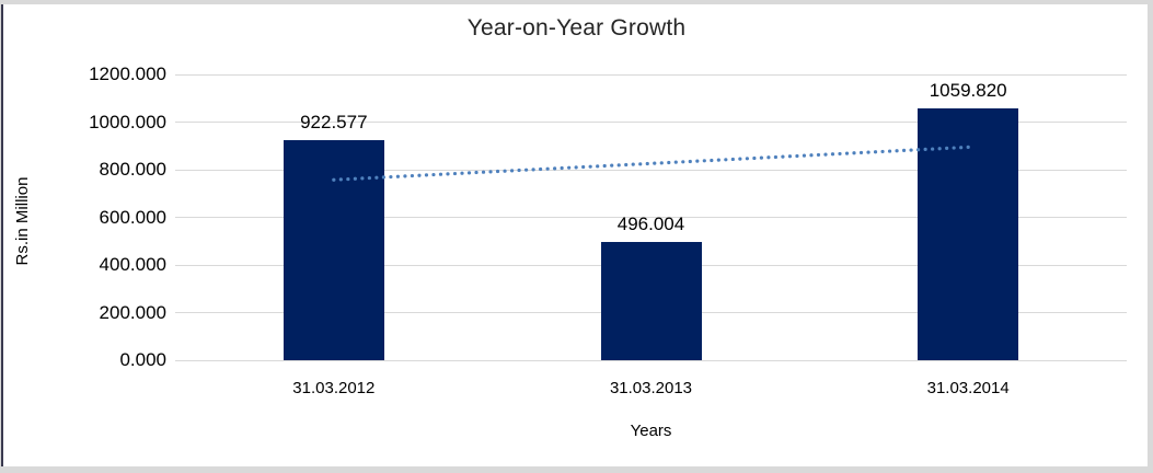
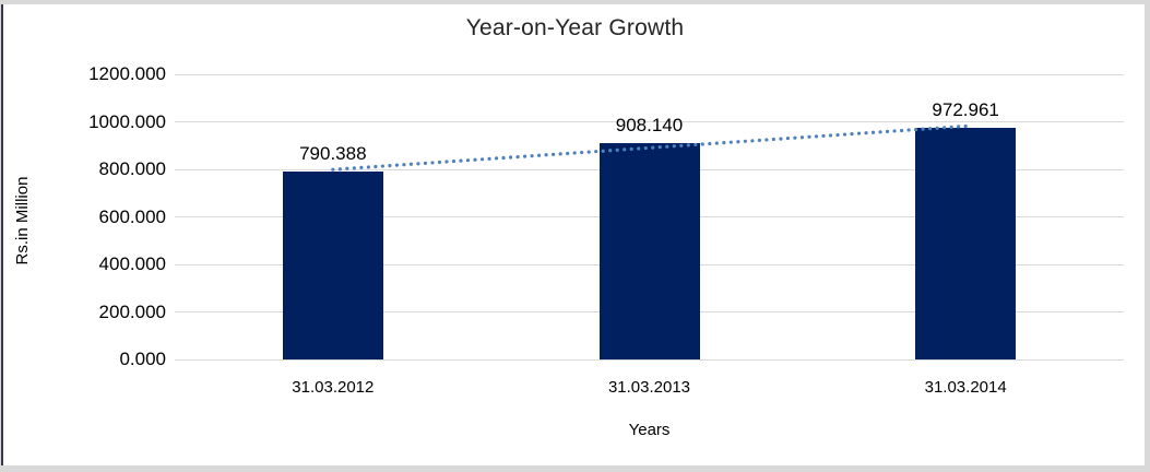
31.03.2012: 922.577 -> 790.388
31.03.2013: 496.004 -> 908.140
31.03.2014: 1059.820 -> 972.961
